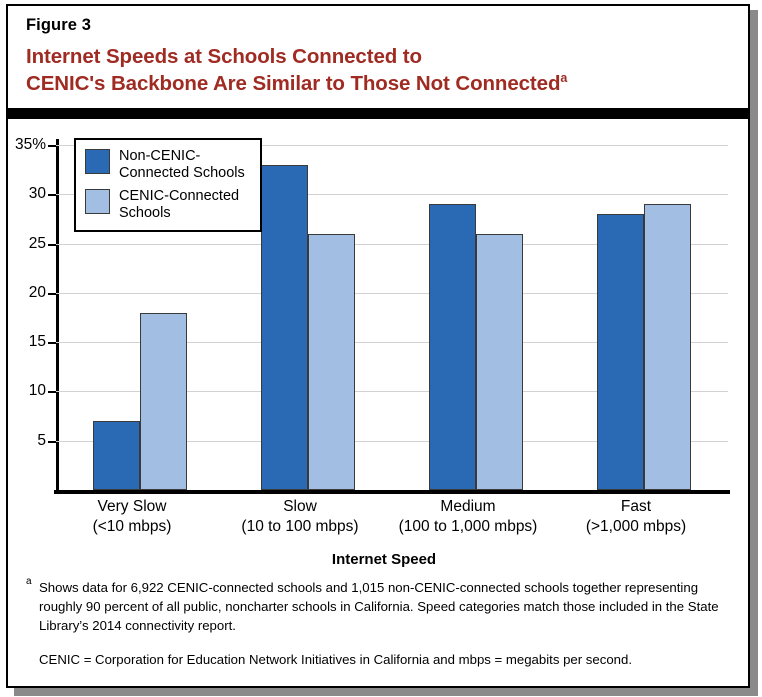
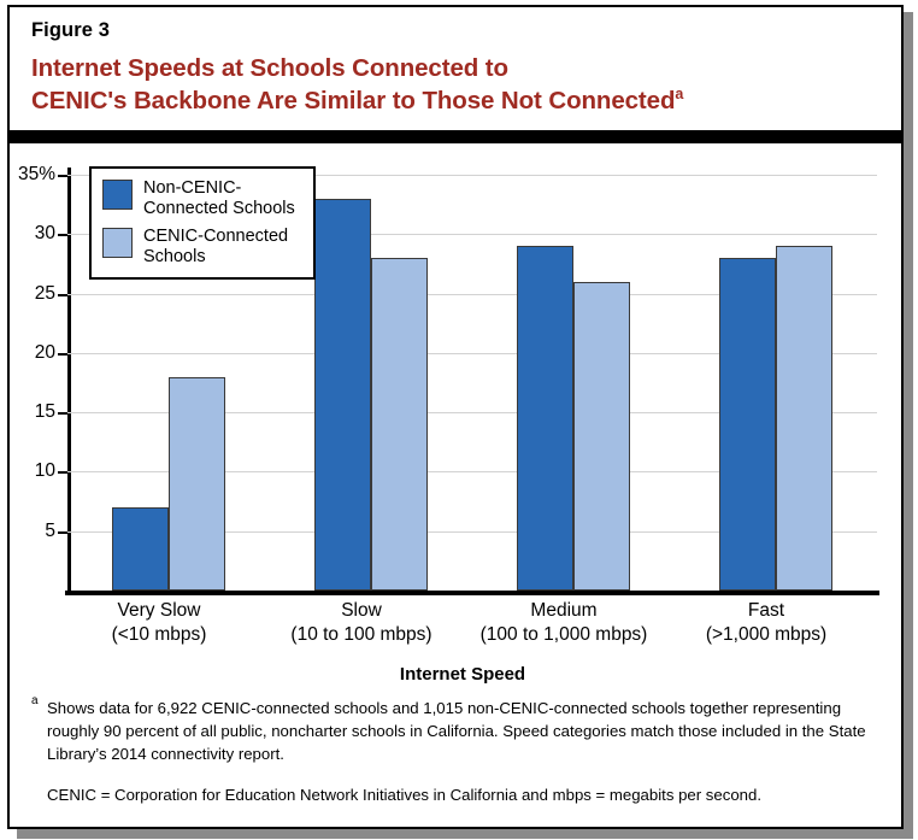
CENIC-Connected Schools/Slow: 26% -> 28%
